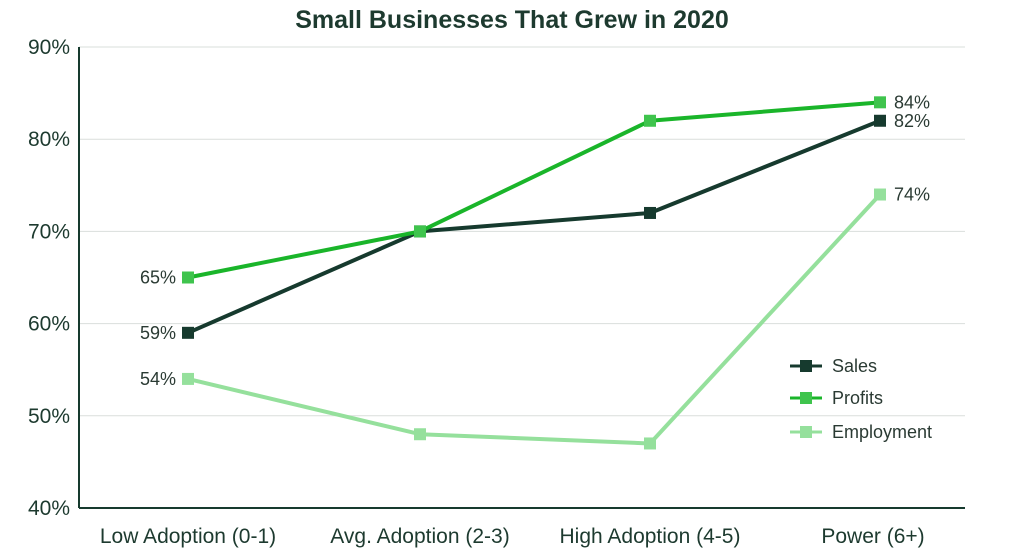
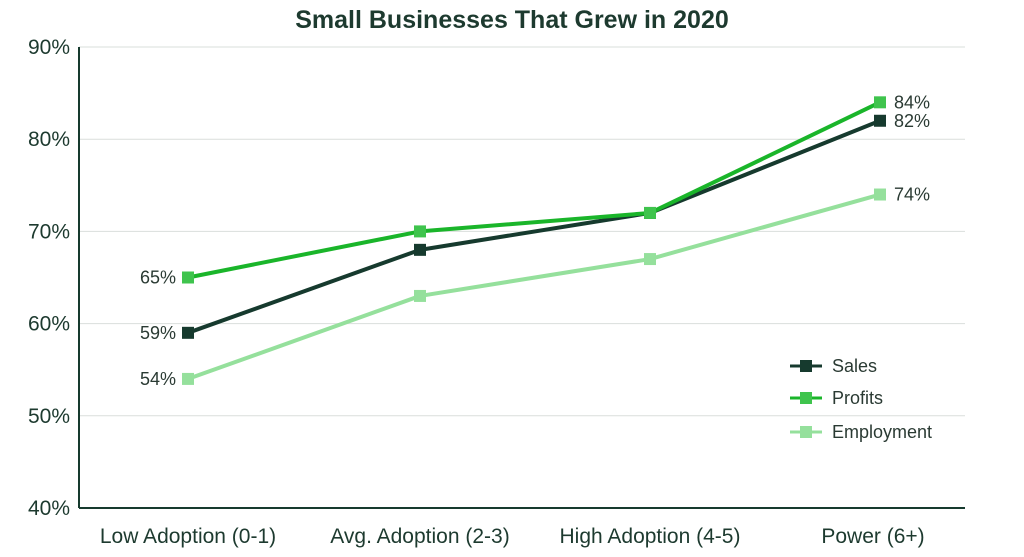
Sales/Avg. Adoption (2-3): 70% -> 68%
Employment/Avg. Adoption (2-3): 48% -> 63%
Profits/High Adoption (4-5): 82% -> 72%
Employment/High Adoption (4-5): 47% -> 67%
